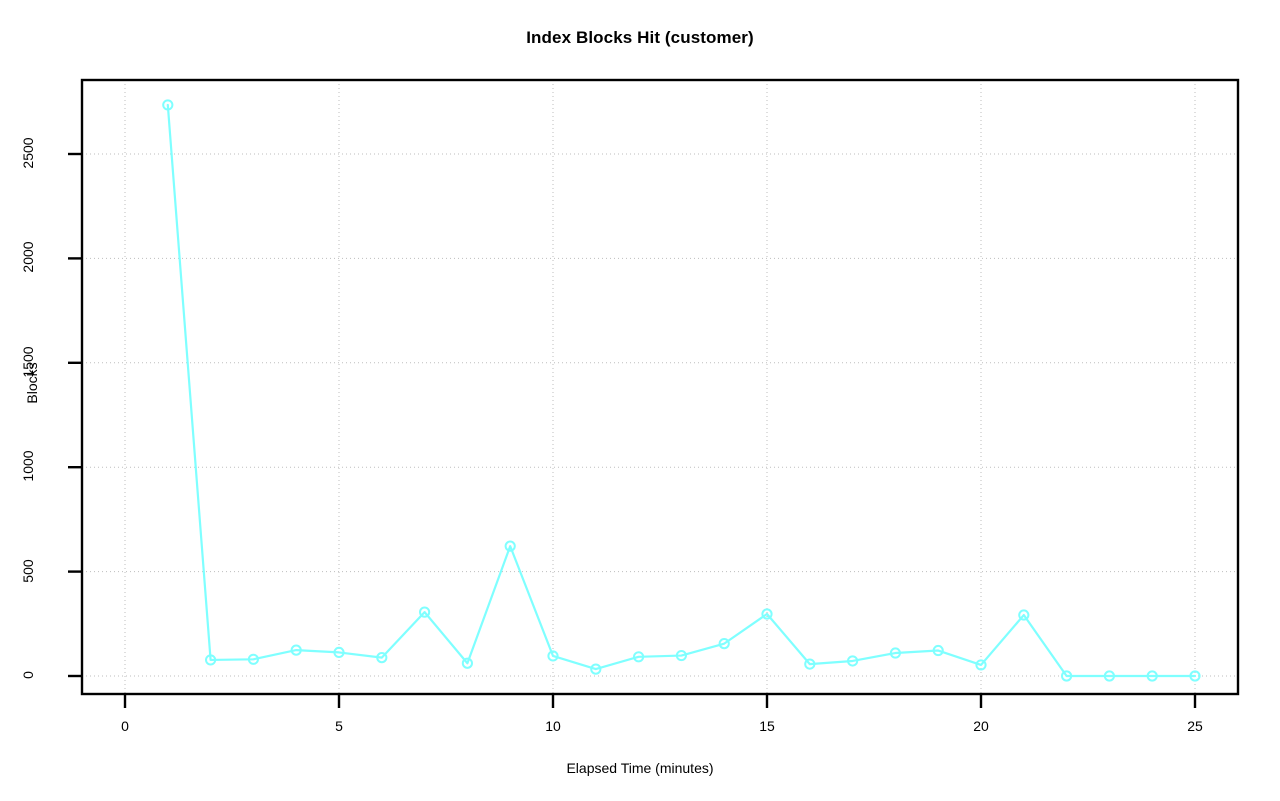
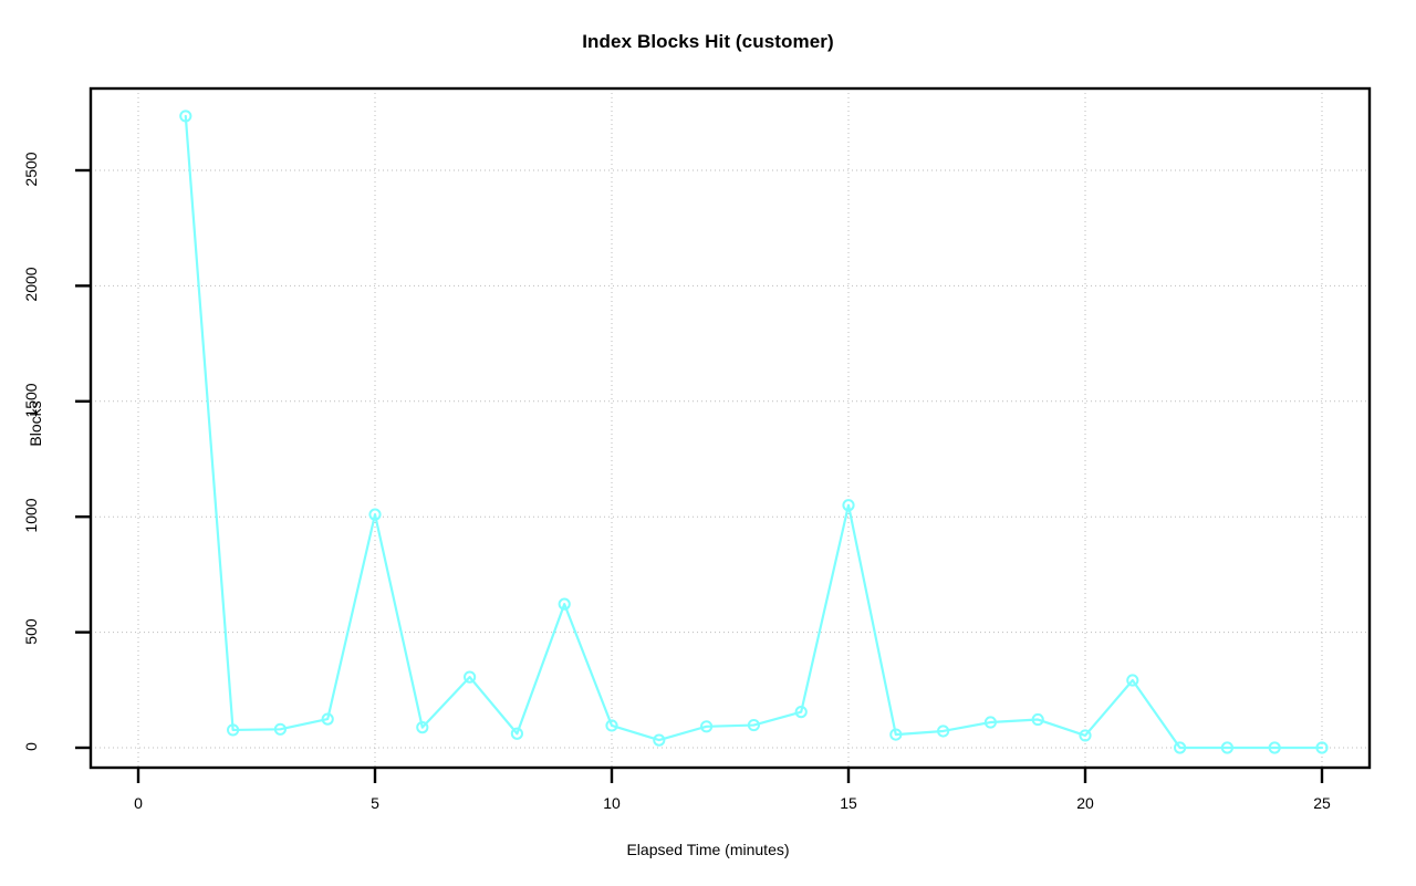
5: 110 -> 1010
15: 300 -> 1050
